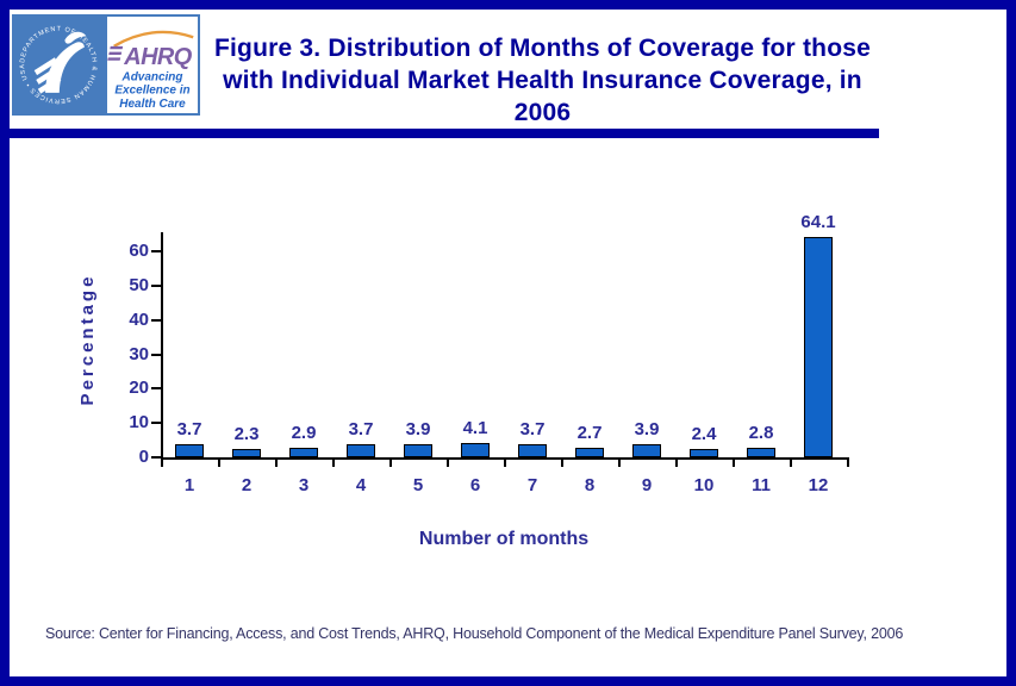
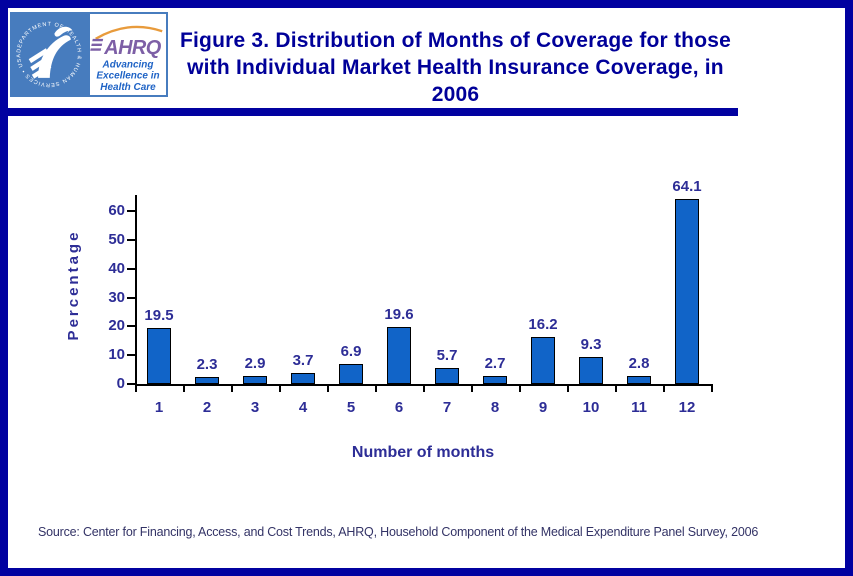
1: 3.7 -> 19.5
5: 3.9 -> 6.9
6: 4.1 -> 19.6
7: 3.7 -> 5.7
9: 3.9 -> 16.2
10: 2.4 -> 9.3
